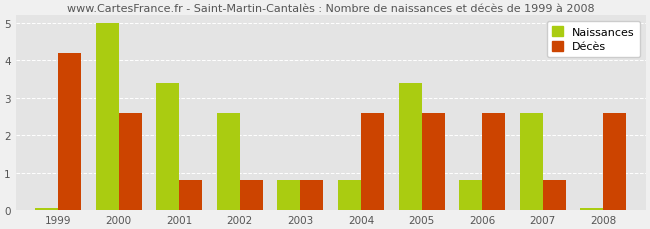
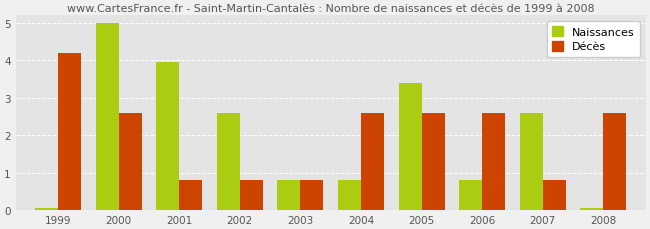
Naissances/2001: 3.40 -> 3.95
